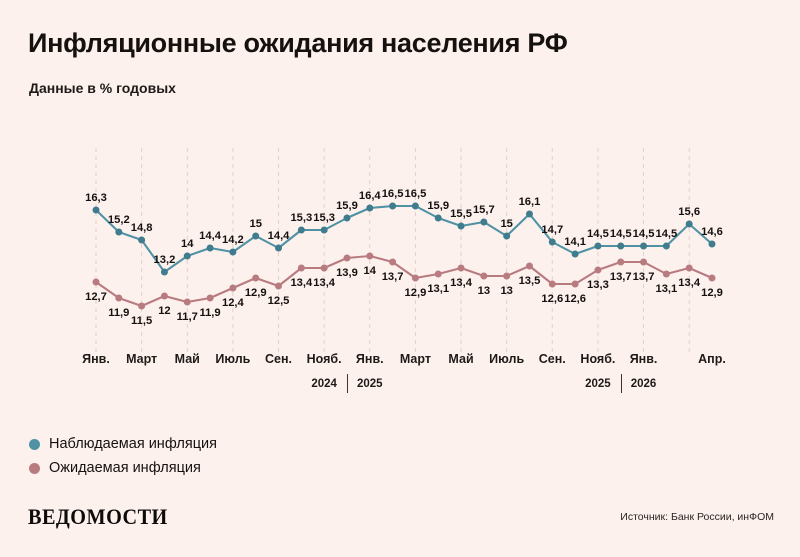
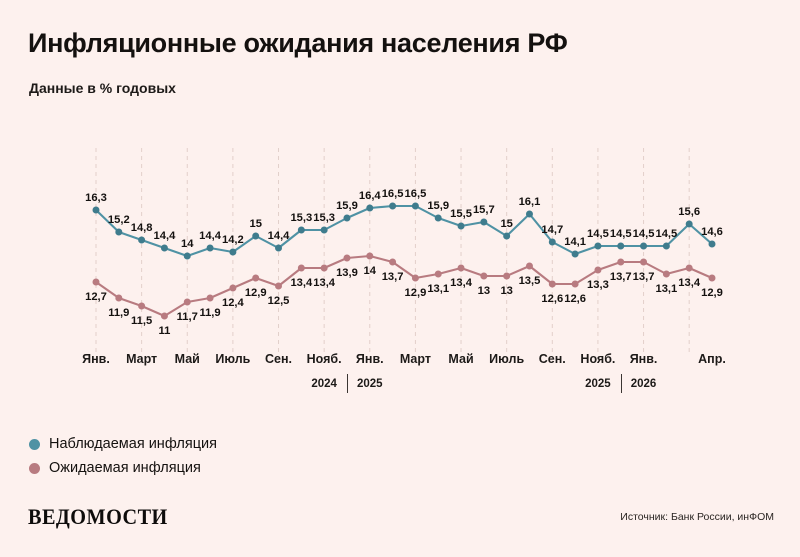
Наблюдаемая инфляция/Апр. 2024: 13,2 -> 14,4
Ожидаемая инфляция/Апр. 2024: 12 -> 11
